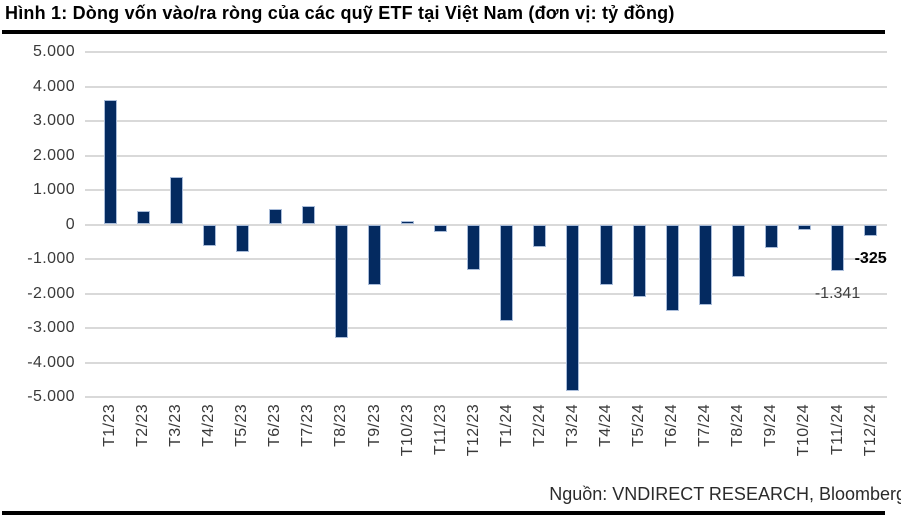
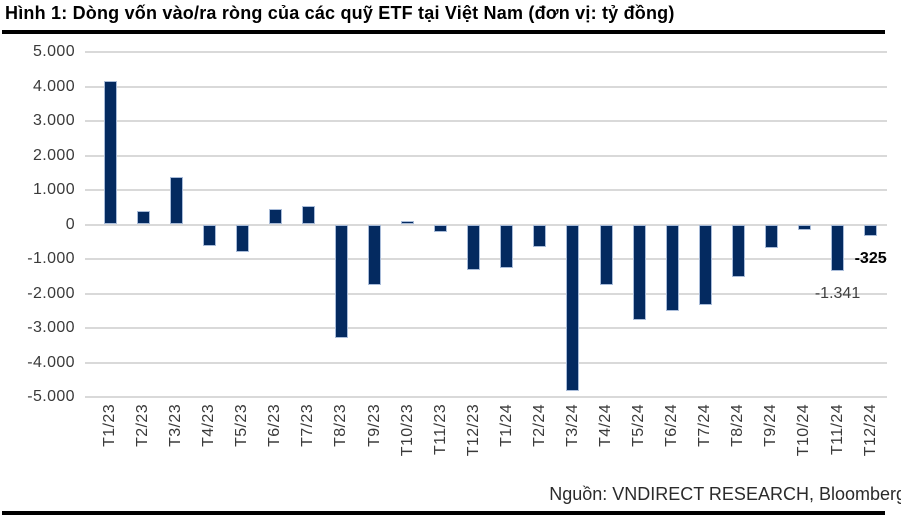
T1/23: 3600 -> 4200
T1/24: -2800 -> -1200
T5/24: -2100 -> -2800
